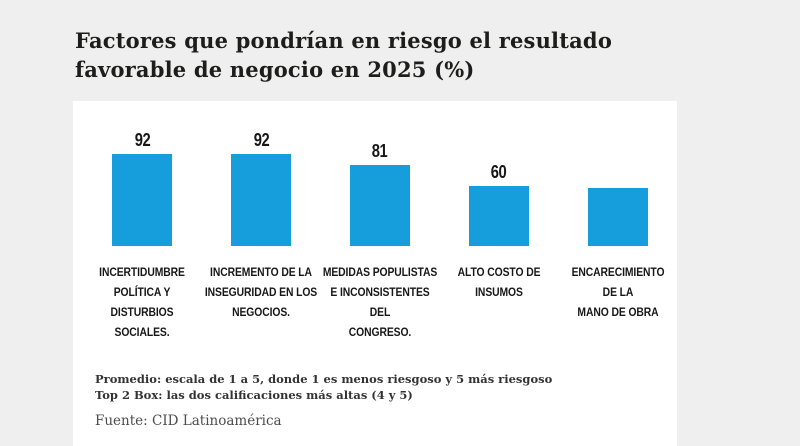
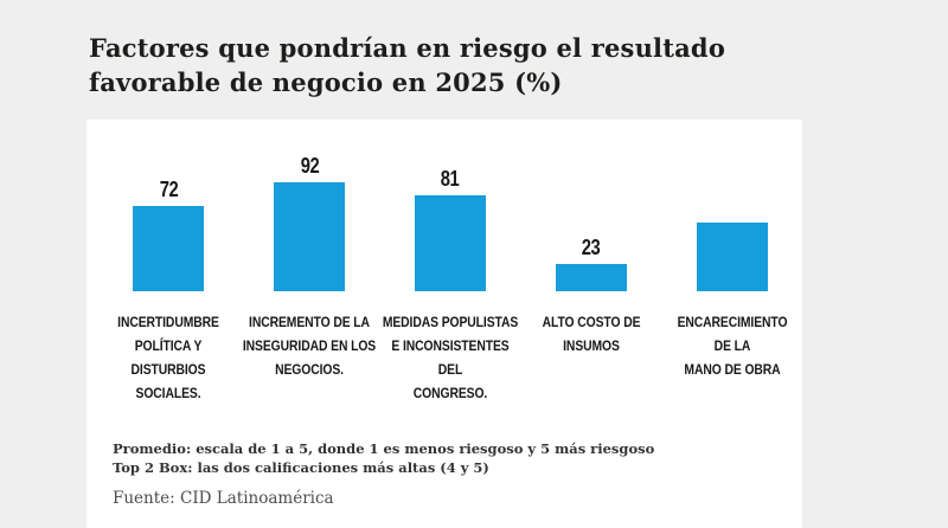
INCERTIDUMBRE POLÍTICA Y DISTURBIOS SOCIALES.: 92 -> 72
ALTO COSTO DE INSUMOS: 60 -> 23
